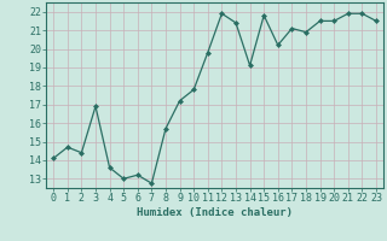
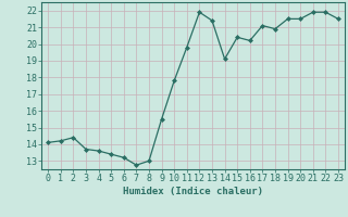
1: 14.7 -> 14.2
3: 16.9 -> 13.7
5: 13.0 -> 13.4
8: 15.7 -> 13.0
9: 17.2 -> 15.5
15: 21.8 -> 20.4
